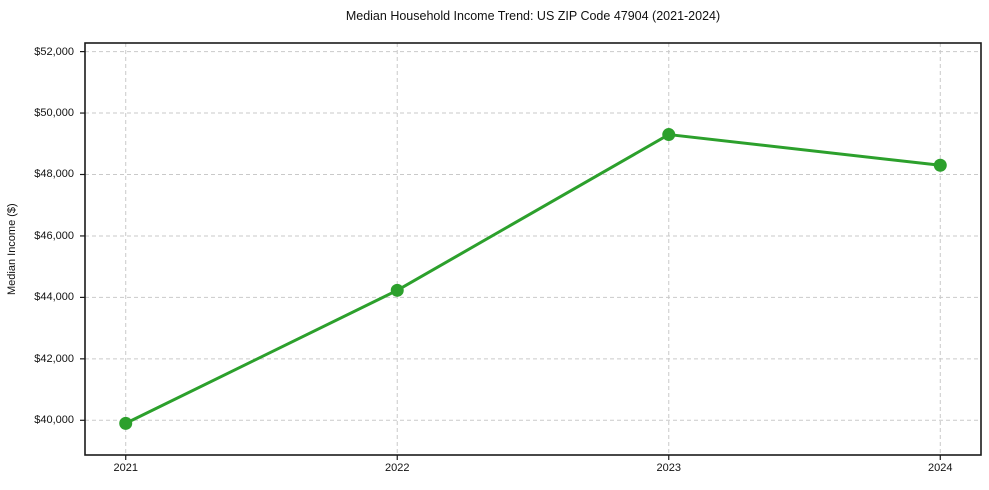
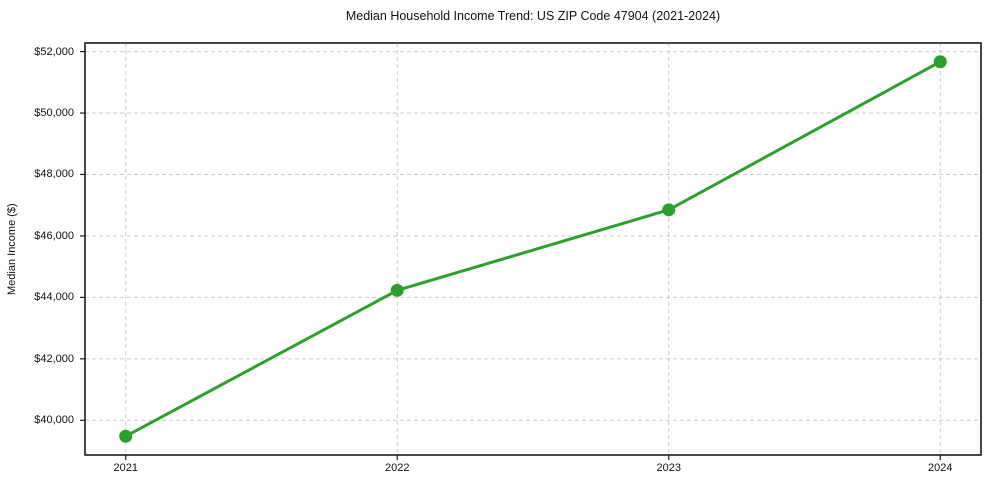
2021: $39900 -> $39500
2023: $49300 -> $46800
2024: $48300 -> $51700
